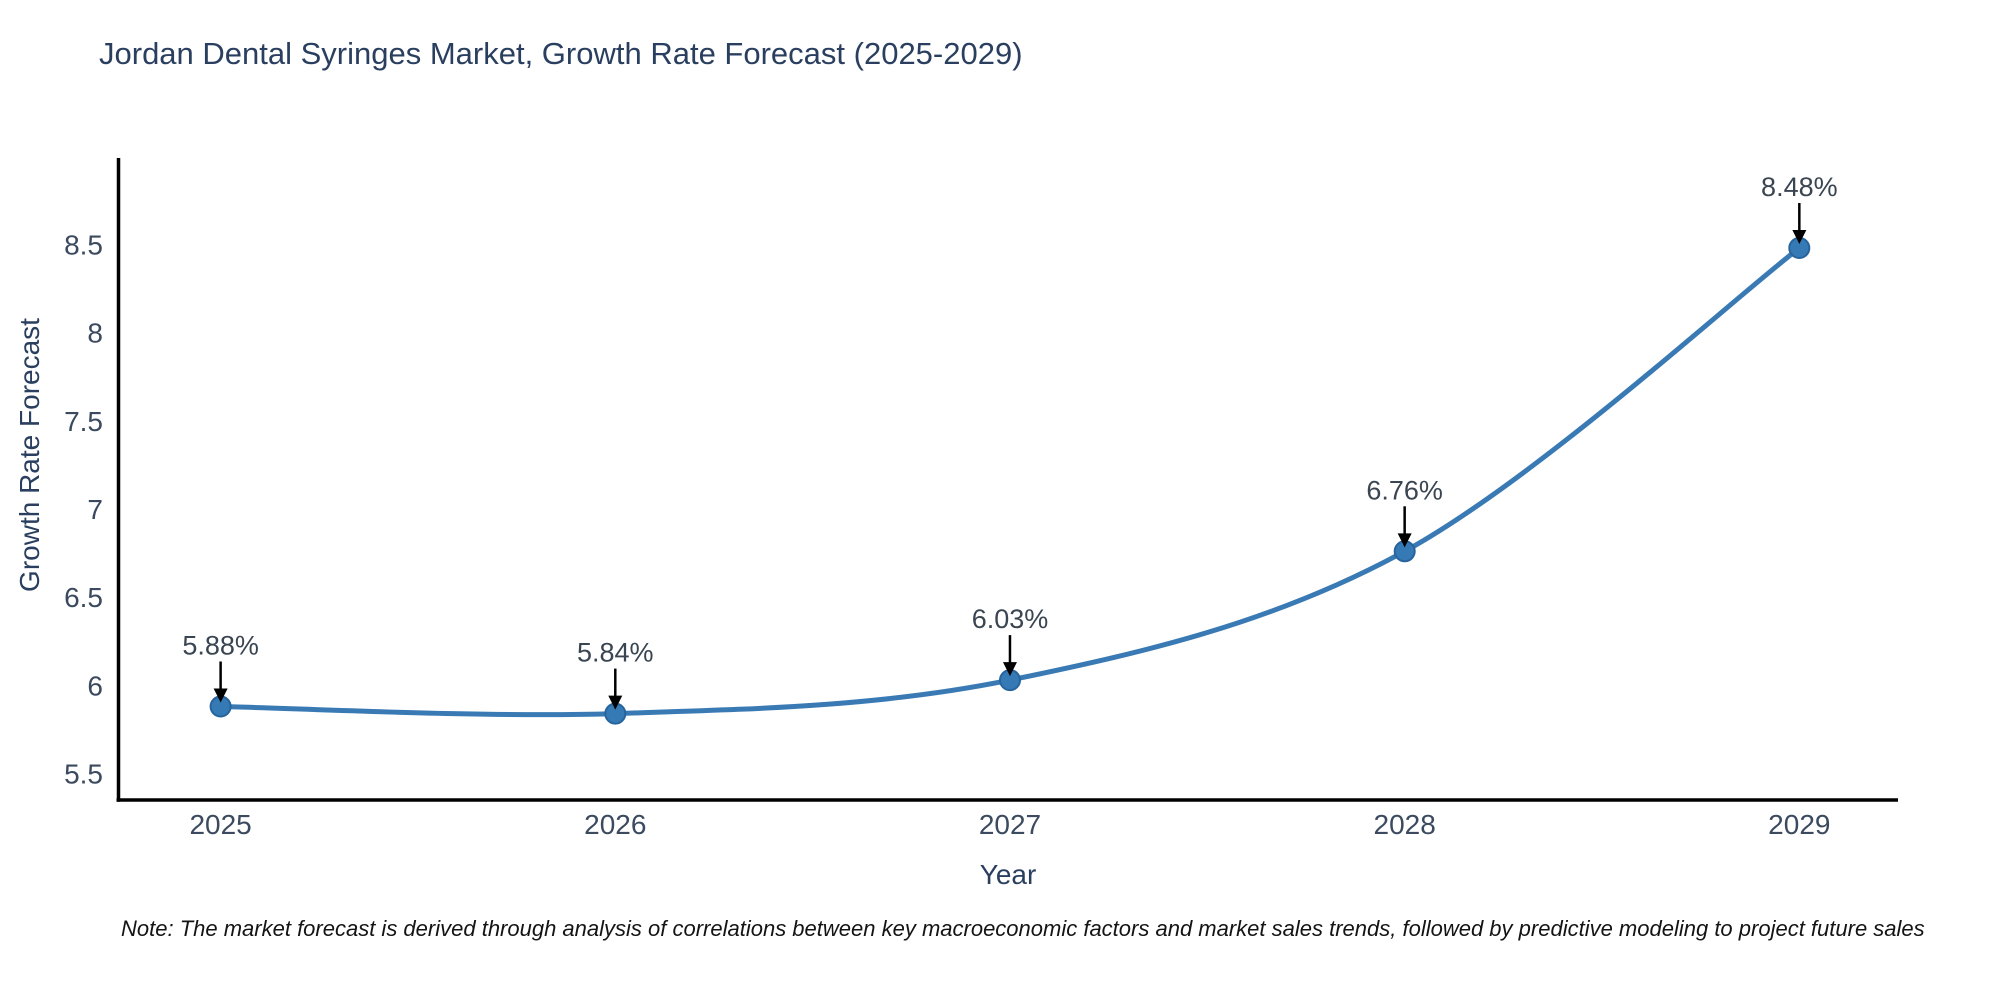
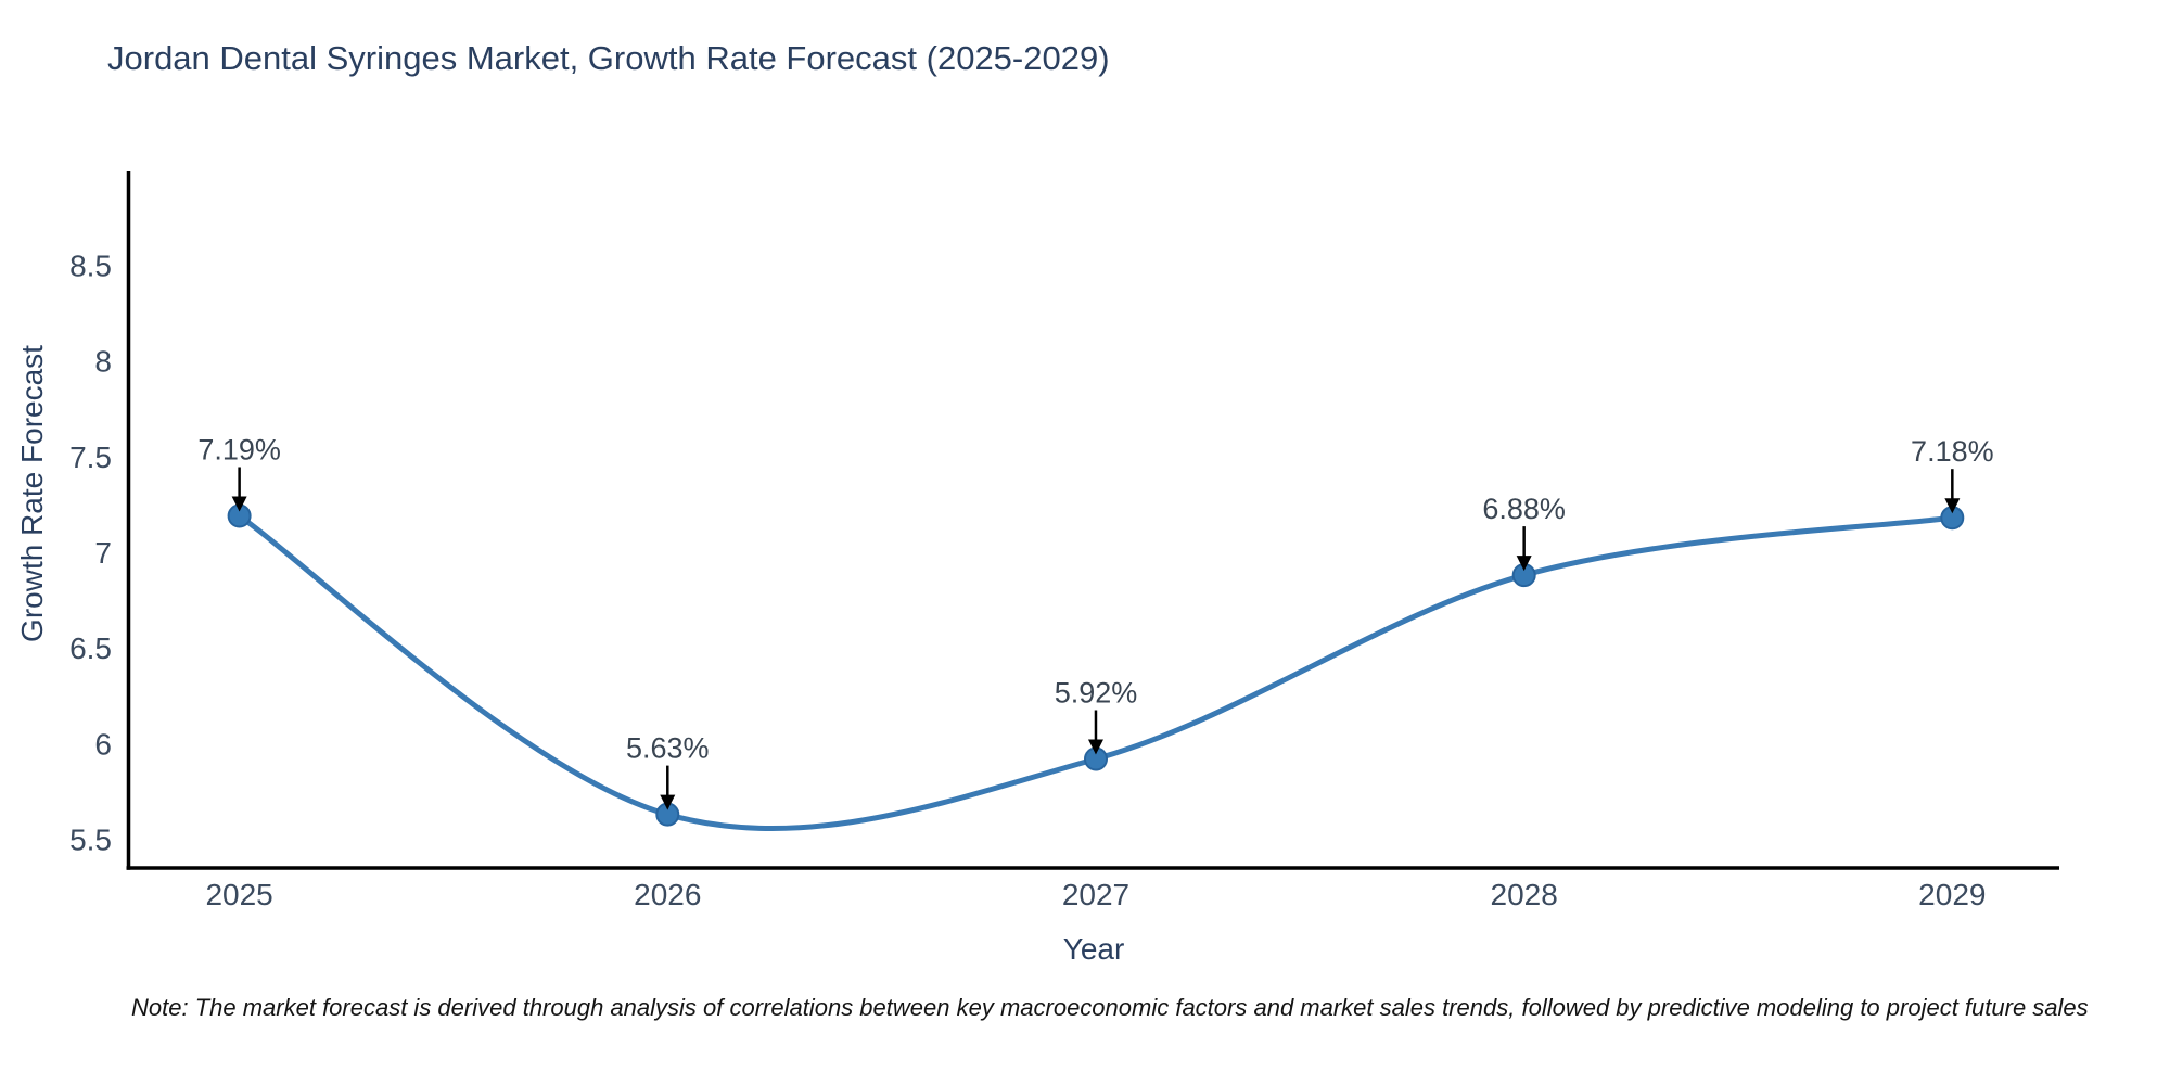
2025: 5.88% -> 7.19%
2026: 5.84% -> 5.63%
2027: 6.03% -> 5.92%
2028: 6.76% -> 6.88%
2029: 8.48% -> 7.18%
